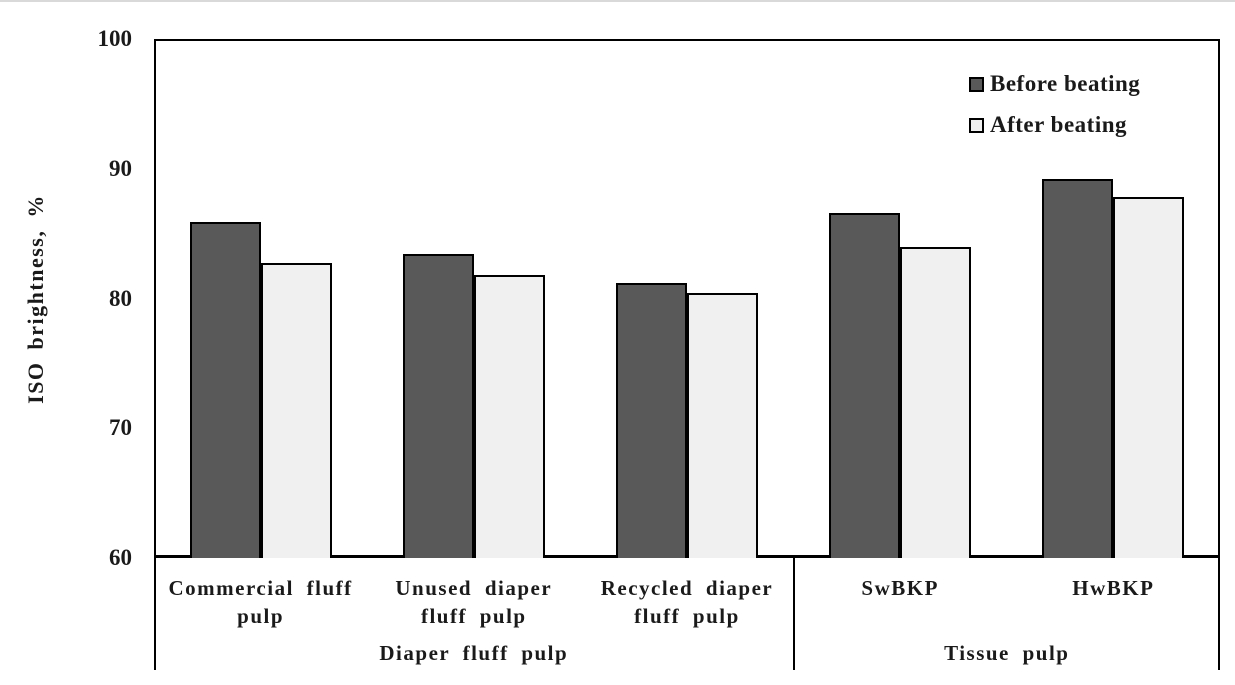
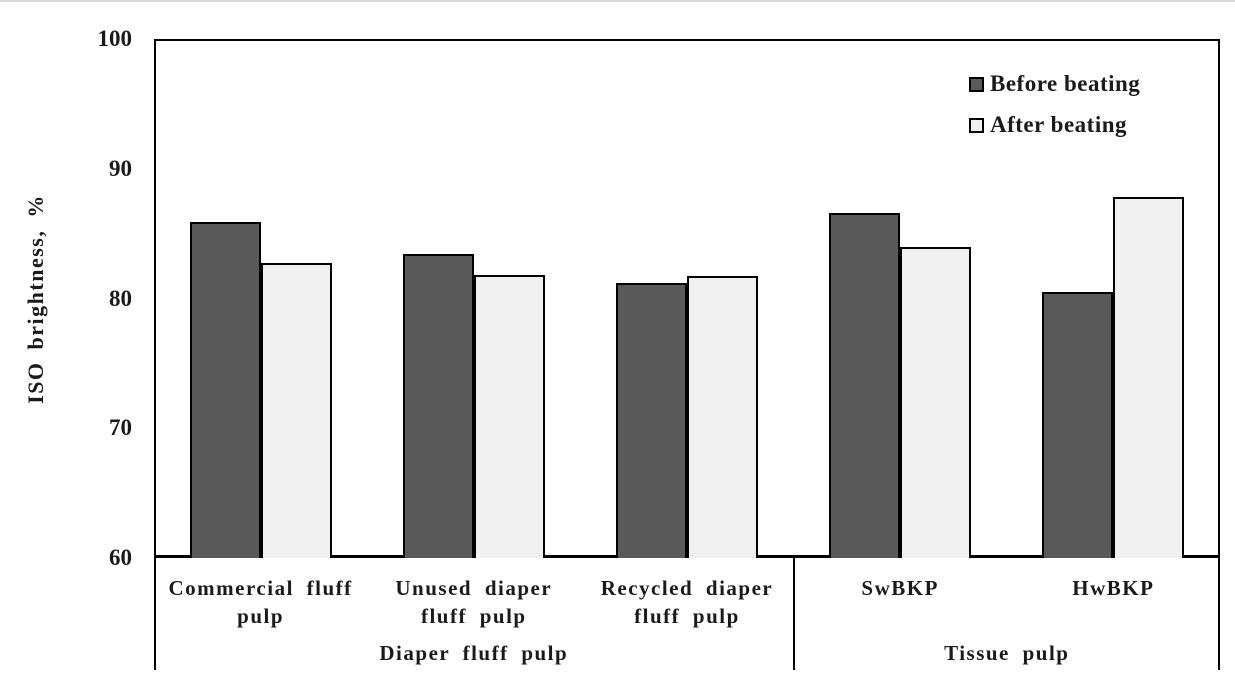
After beating/Recycled diaper fluff pulp: 80.4 -> 81.7
Before beating/HwBKP: 89.2 -> 80.5
